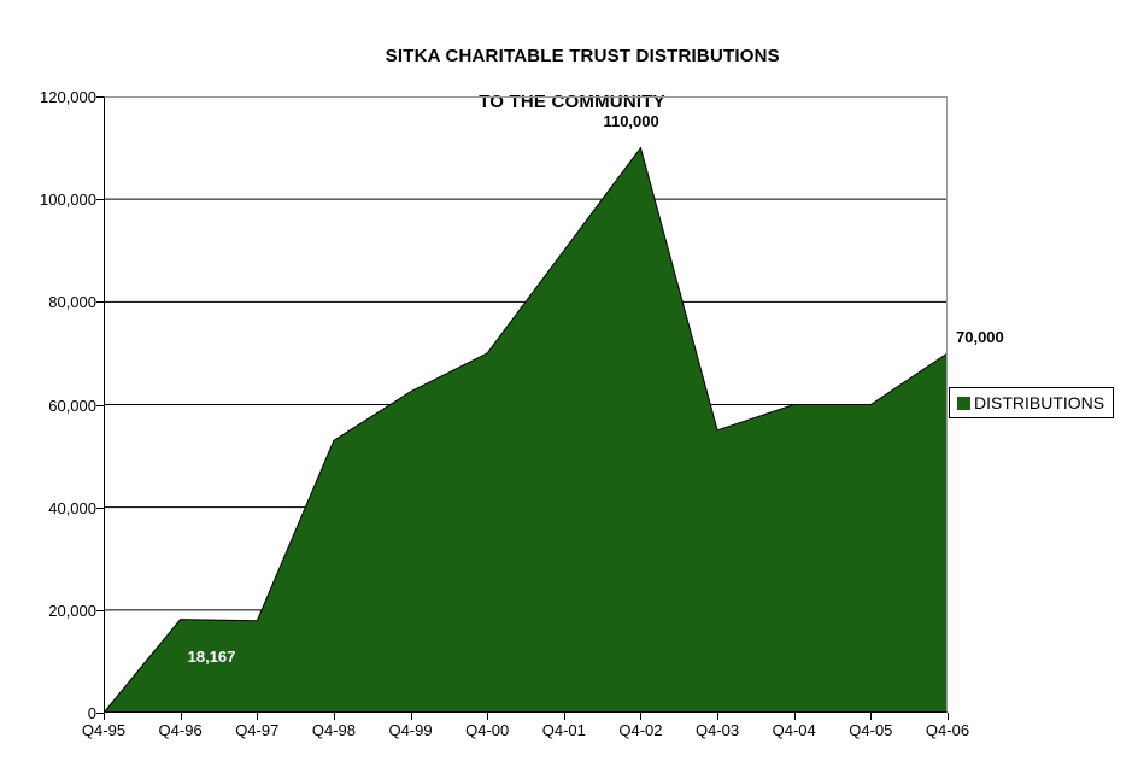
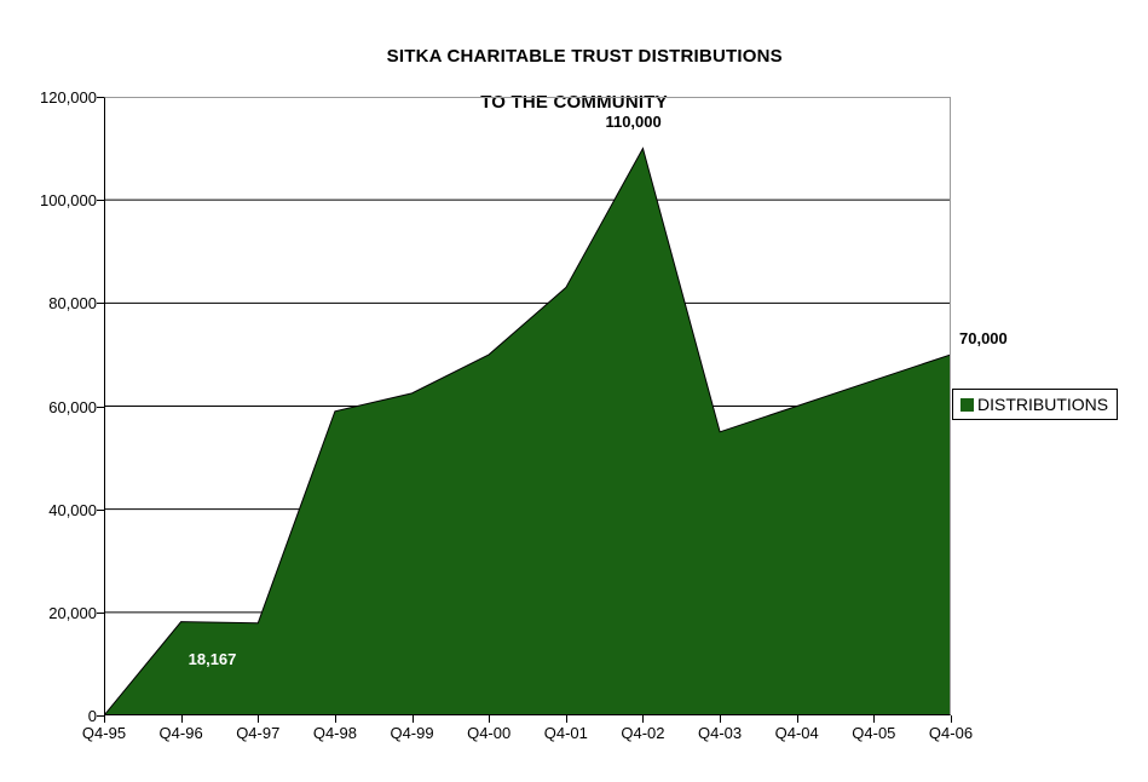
Q4-98: 53000 -> 59000
Q4-01: 90000 -> 83000
Q4-05: 60000 -> 65000
